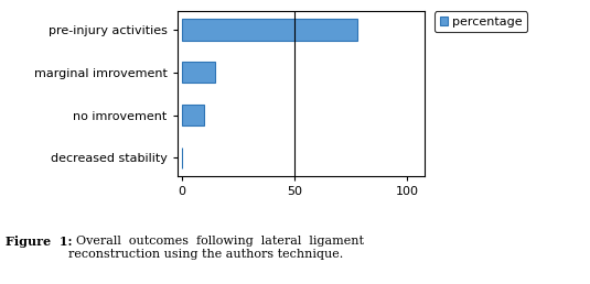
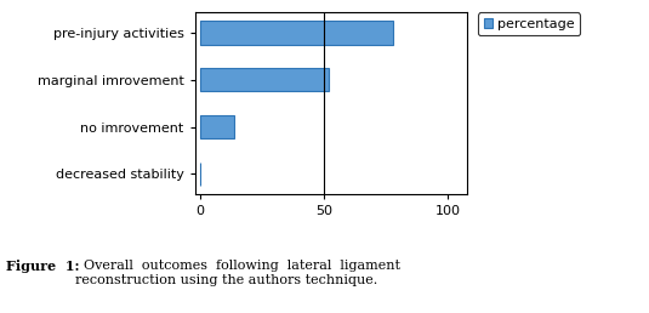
marginal imrovement: 15 -> 52
no imrovement: 10 -> 14
